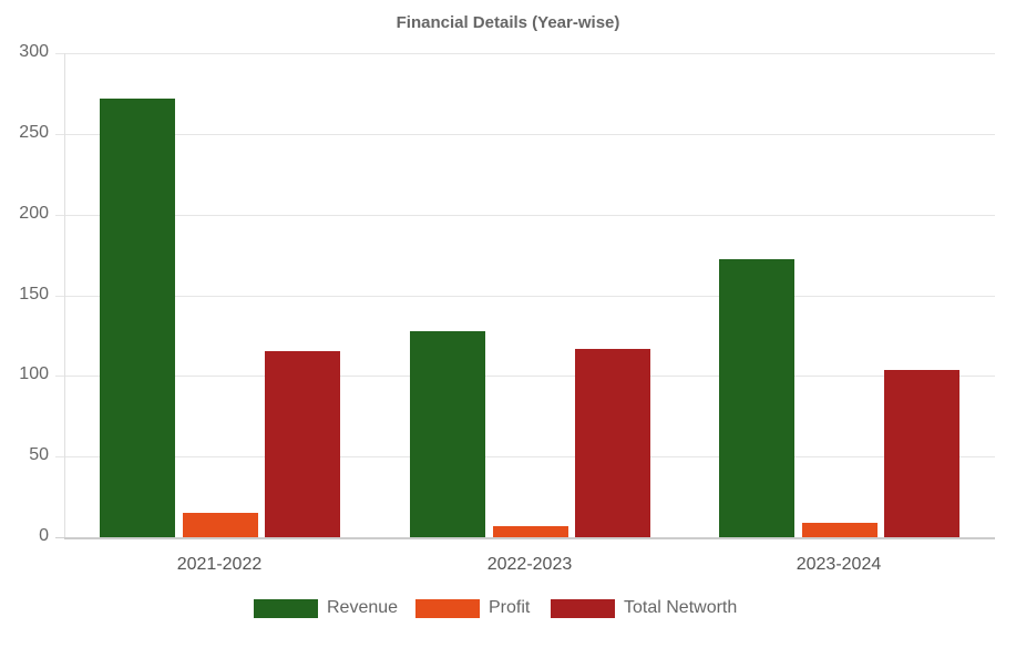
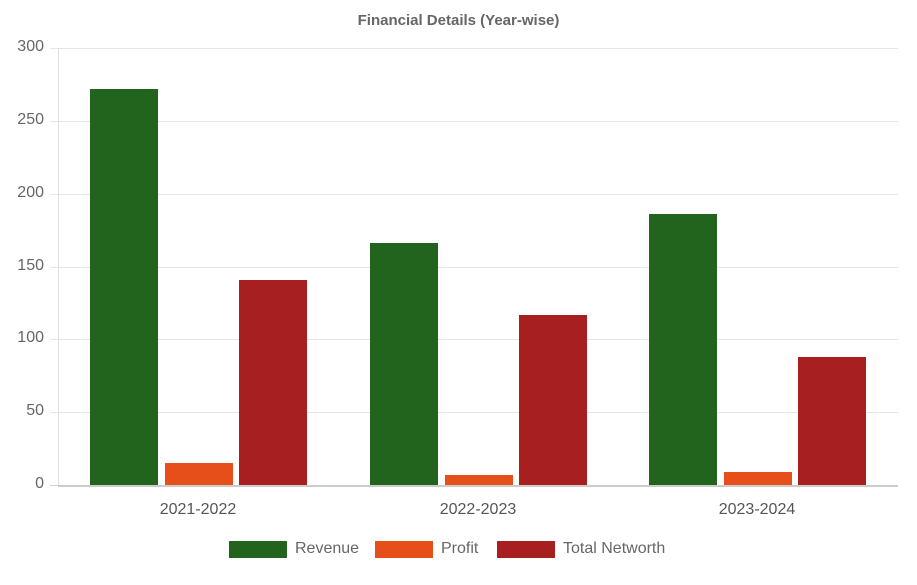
Total Networth/2021-2022: 115 -> 141
Revenue/2022-2023: 128 -> 166
Revenue/2023-2024: 172 -> 186
Total Networth/2023-2024: 104 -> 88
